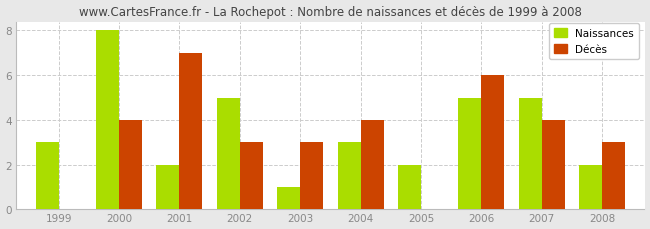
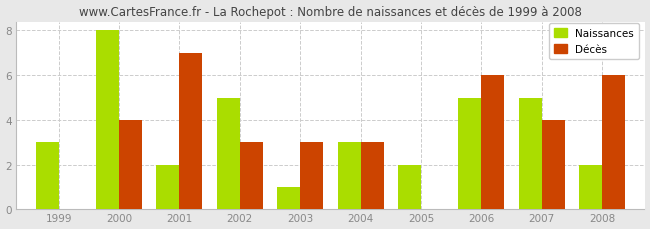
Décès/2004: 4 -> 3
Décès/2008: 3 -> 6
